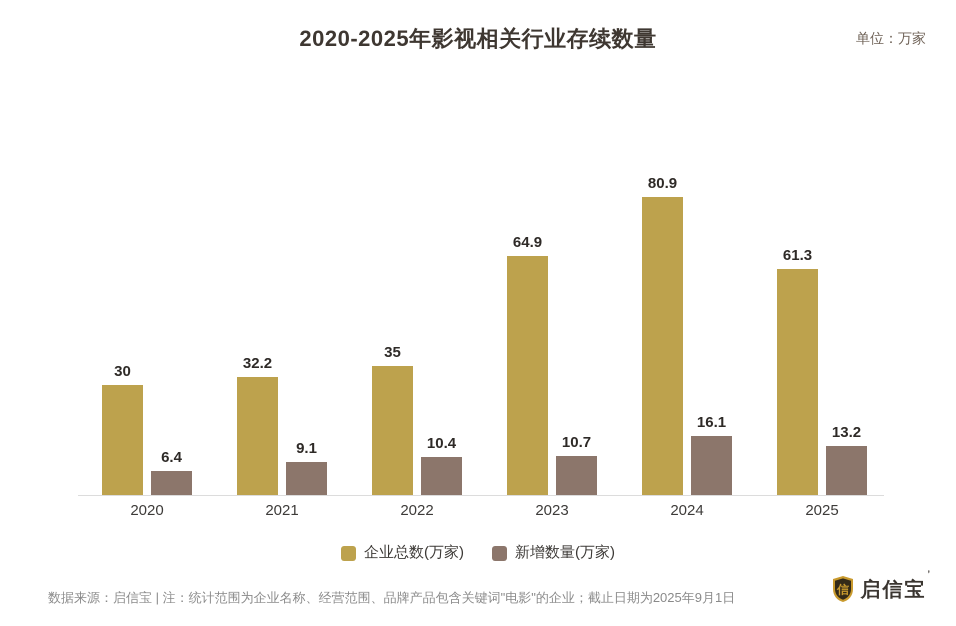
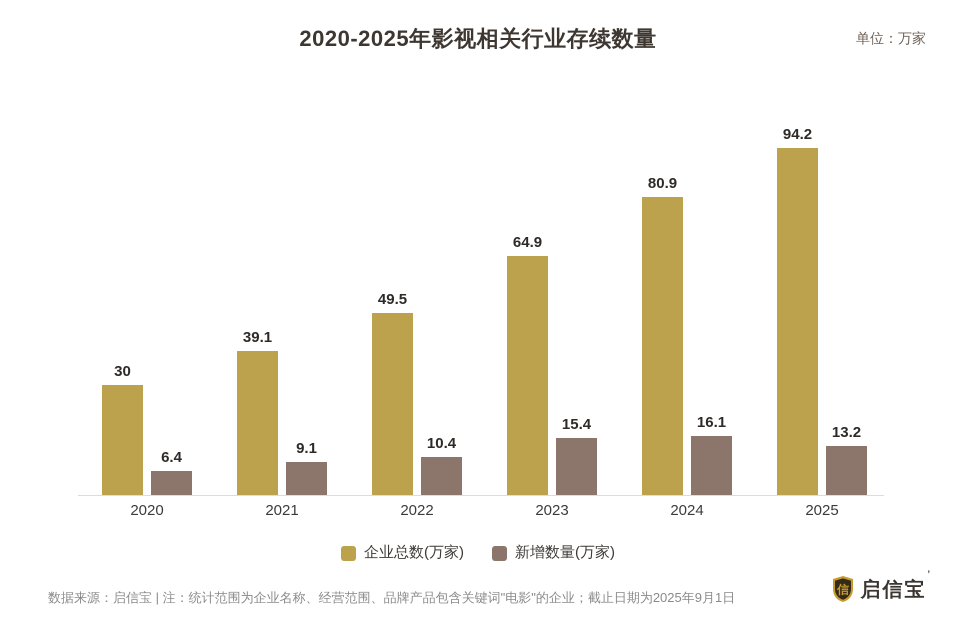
企业总数(万家)/2021: 32.2 -> 39.1
企业总数(万家)/2022: 35 -> 49.5
新增数量(万家)/2023: 10.7 -> 15.4
企业总数(万家)/2025: 61.3 -> 94.2
